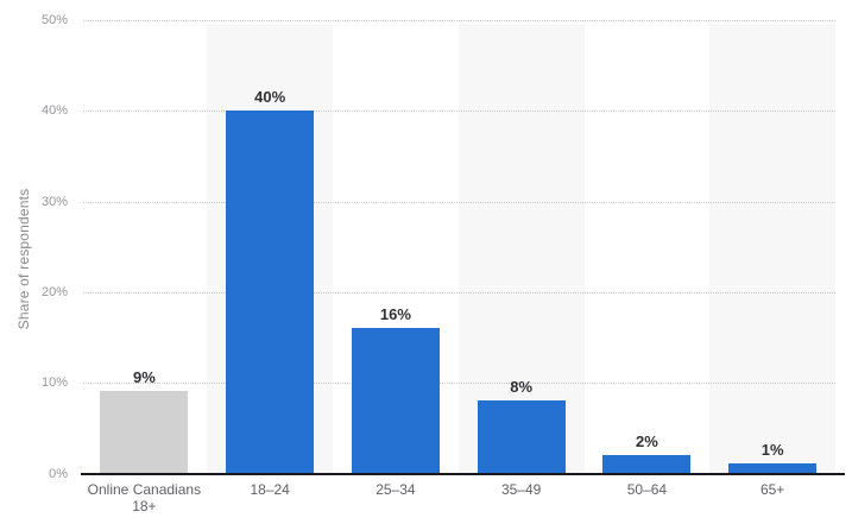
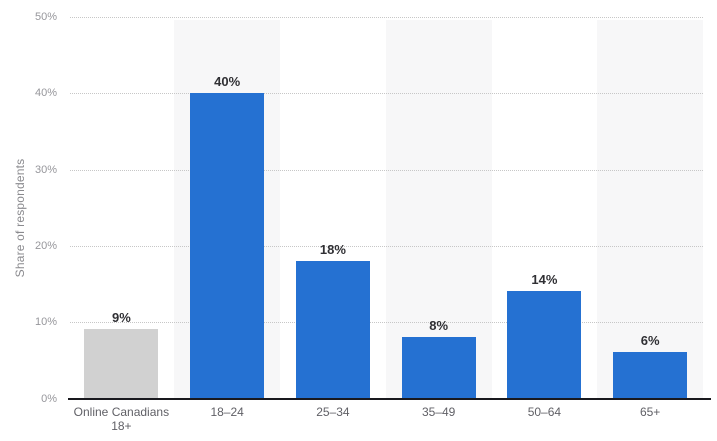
25–34: 16% -> 18%
50–64: 2% -> 14%
65+: 1% -> 6%
